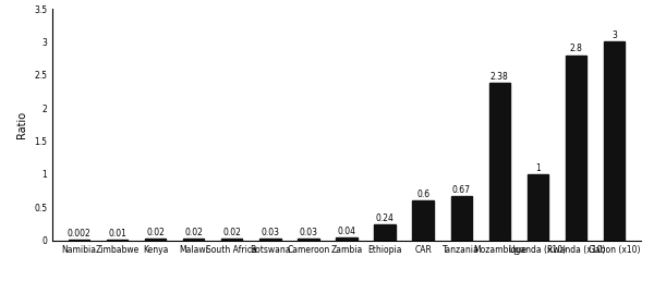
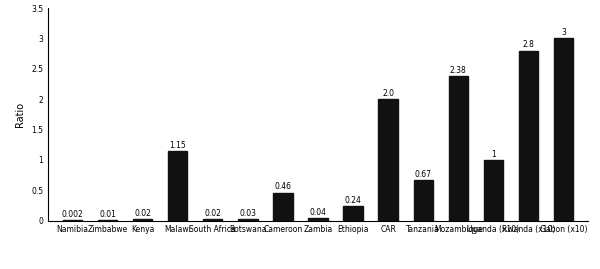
Malawi: 0.02 -> 1.15
Cameroon: 0.03 -> 0.46
CAR: 0.6 -> 2.0
